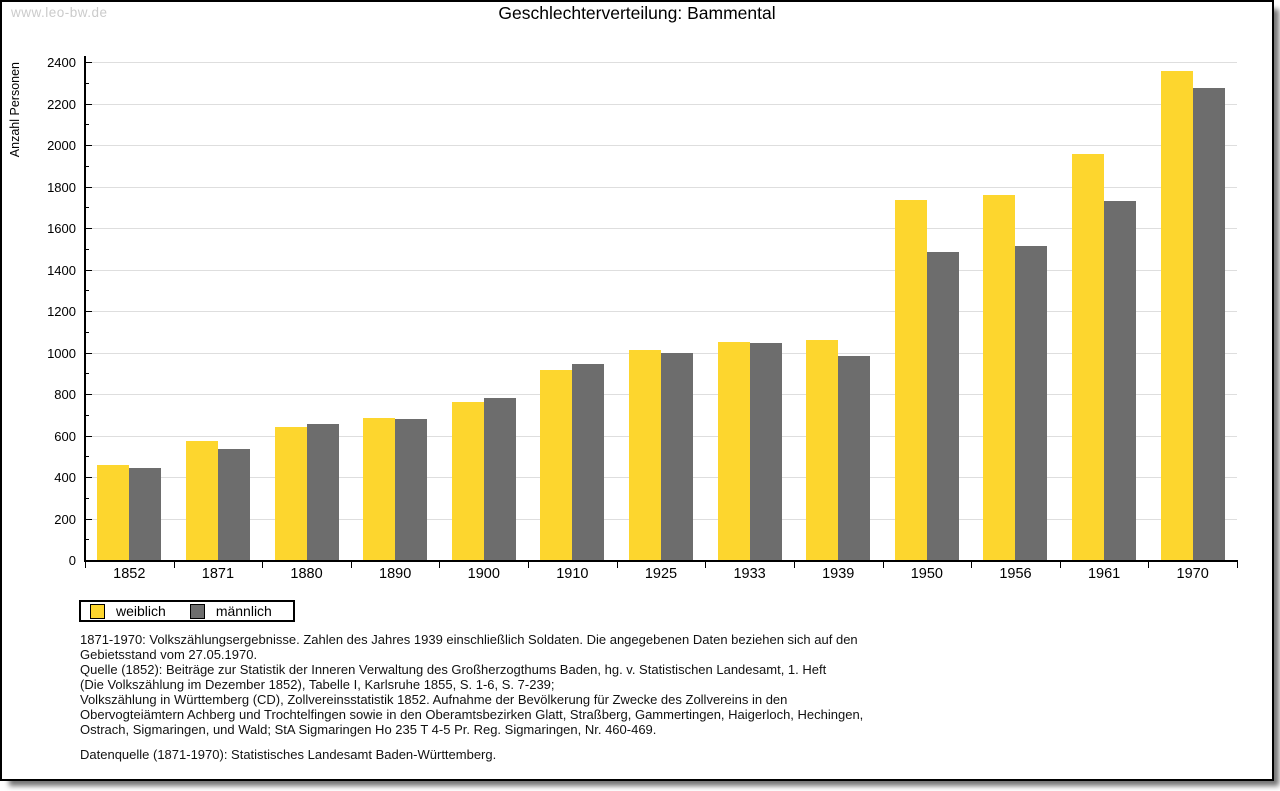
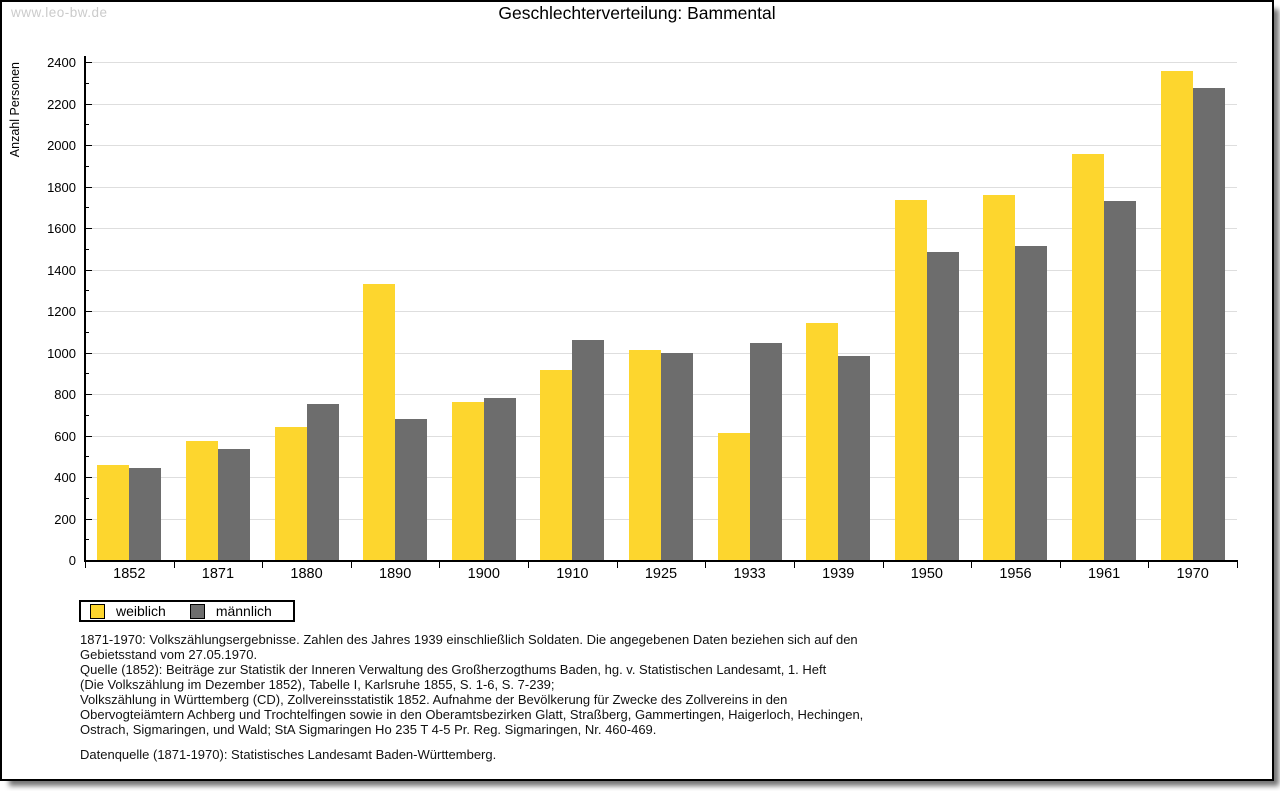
männlich/1880: 660 -> 750
weiblich/1890: 680 -> 1330
männlich/1910: 940 -> 1060
weiblich/1933: 1050 -> 610
weiblich/1939: 1060 -> 1140
